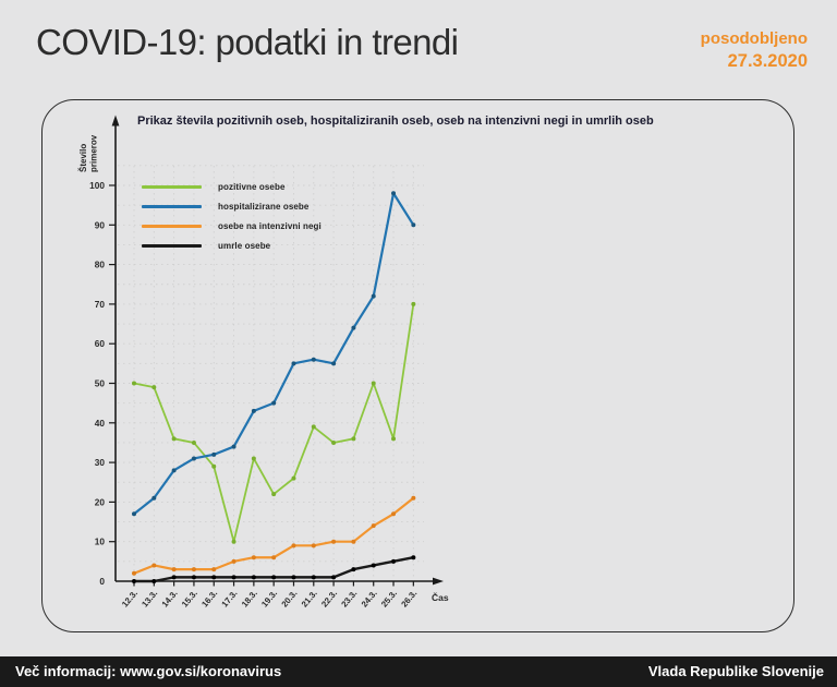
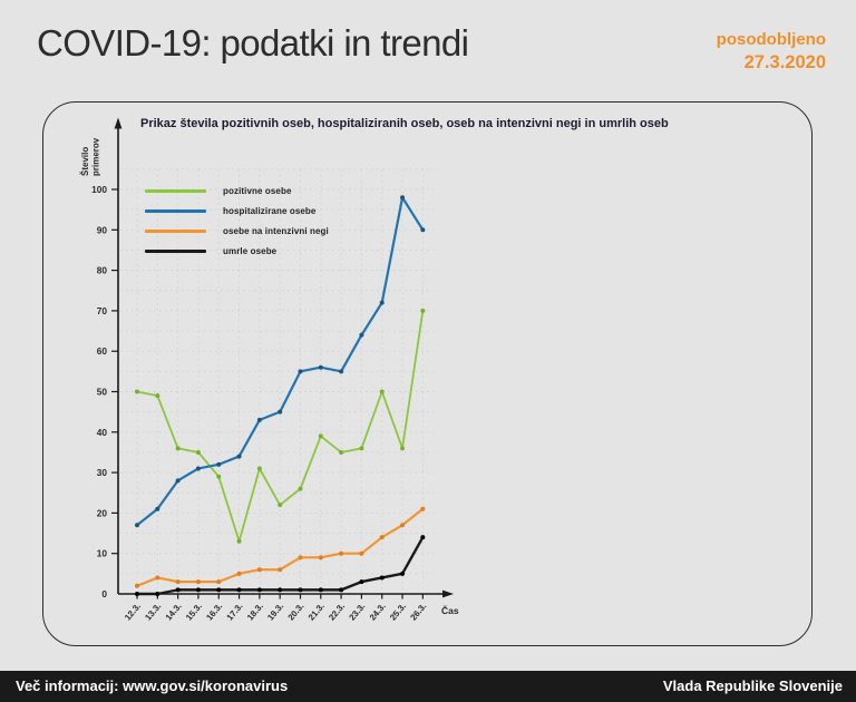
pozitivne osebe/17.3.: 10 -> 13
umrle osebe/26.3.: 6 -> 14
